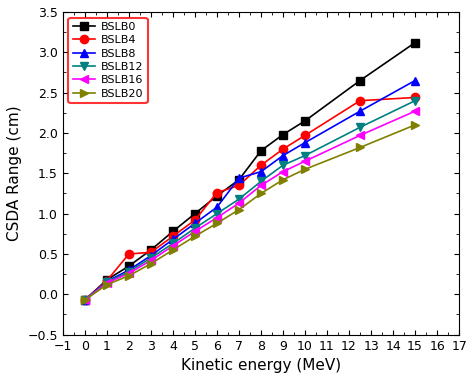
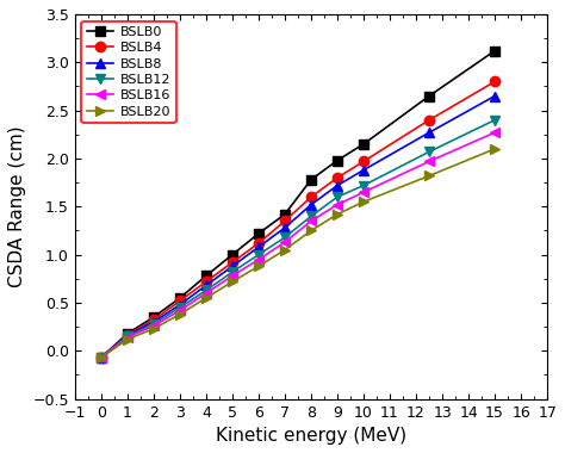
BSLB4/2: 0.50 -> 0.32
BSLB4/6: 1.26 -> 1.12
BSLB8/7: 1.44 -> 1.28
BSLB4/15: 2.44 -> 2.80
